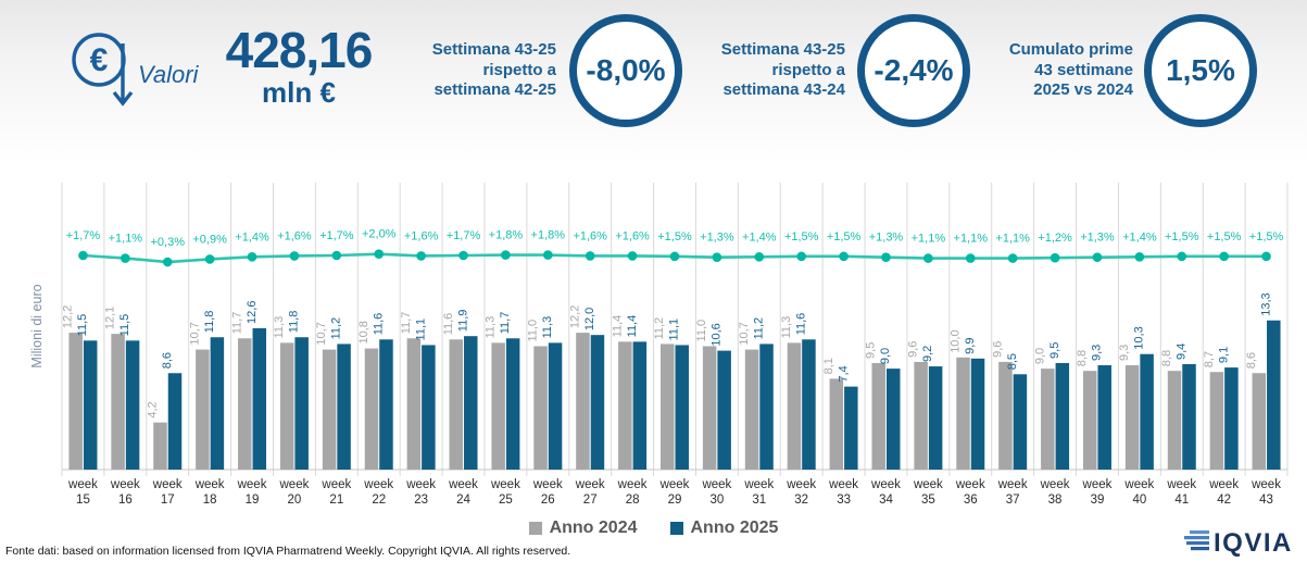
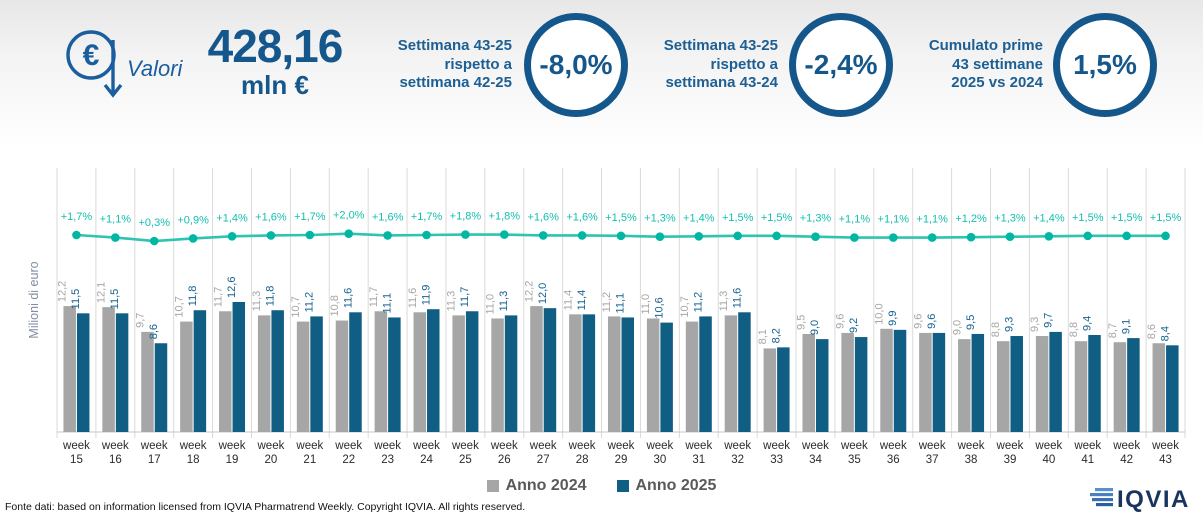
Anno 2024/17: 4,2 -> 9,7
Anno 2025/33: 7,4 -> 8,2
Anno 2025/37: 8,5 -> 9,6
Anno 2025/40: 10,3 -> 9,7
Anno 2025/43: 13,3 -> 8,4
